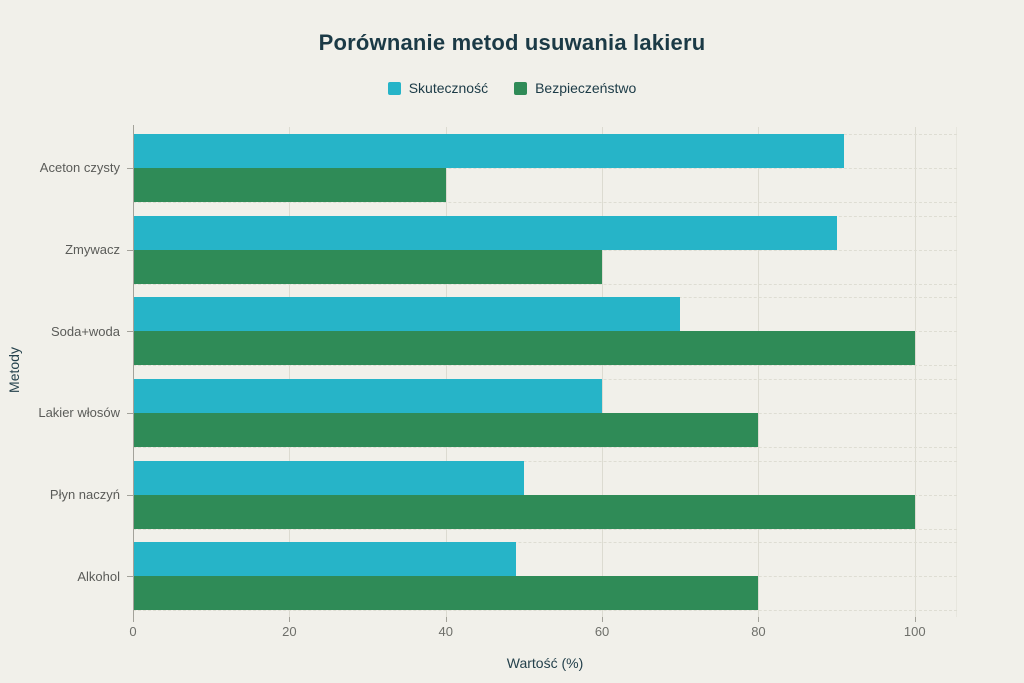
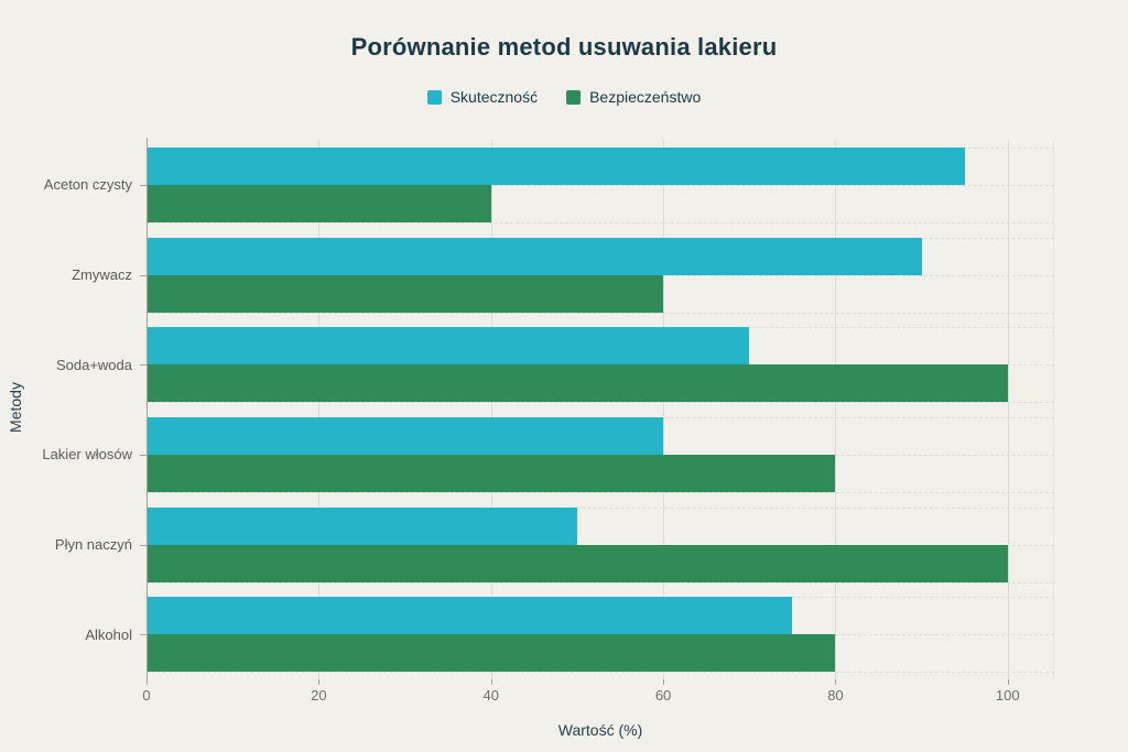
Skuteczność/Aceton czysty: 91 -> 95
Skuteczność/Alkohol: 49 -> 75
